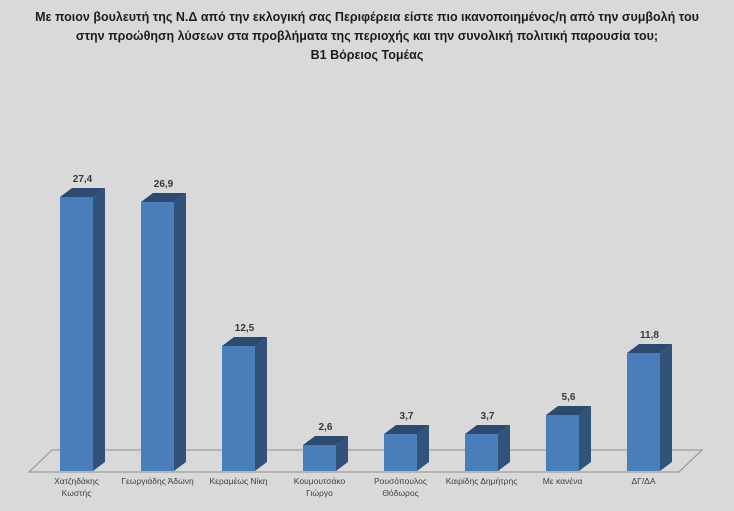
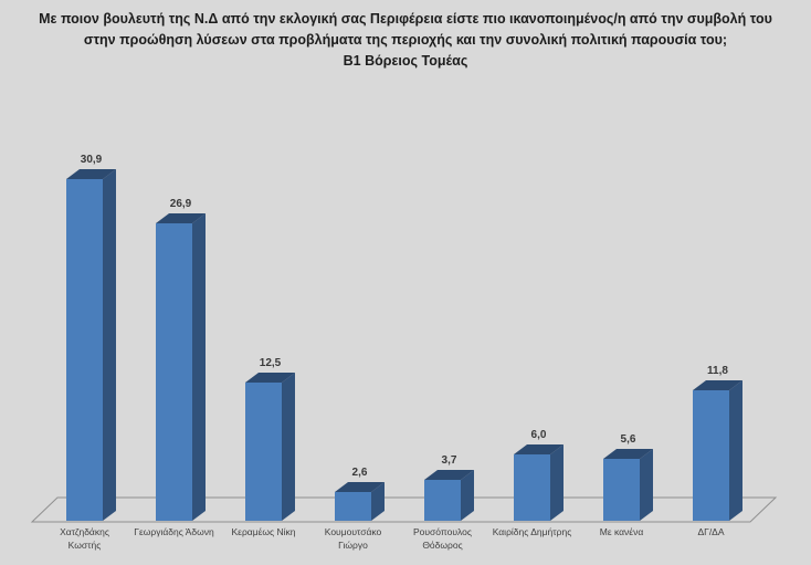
Χατζηδάκης Κωστής: 27,4 -> 30,9
Καιρίδης Δημήτρης: 3,7 -> 6,0
